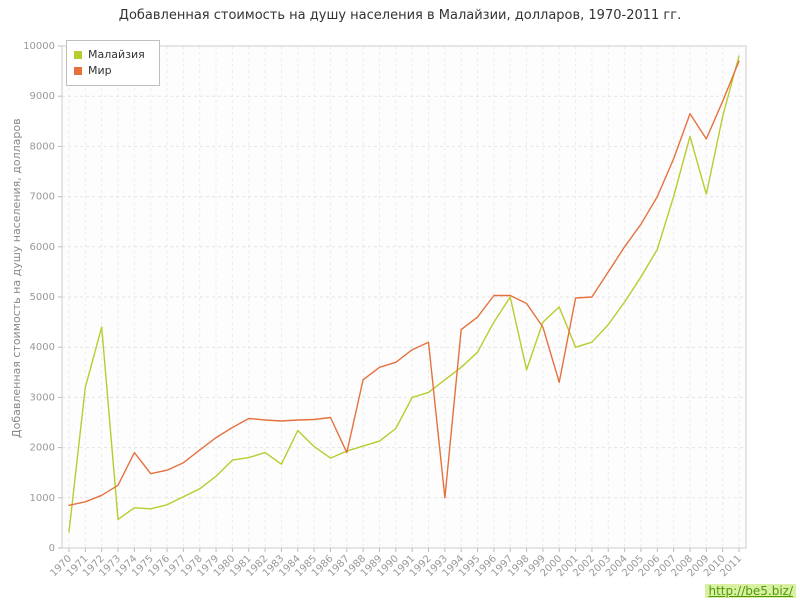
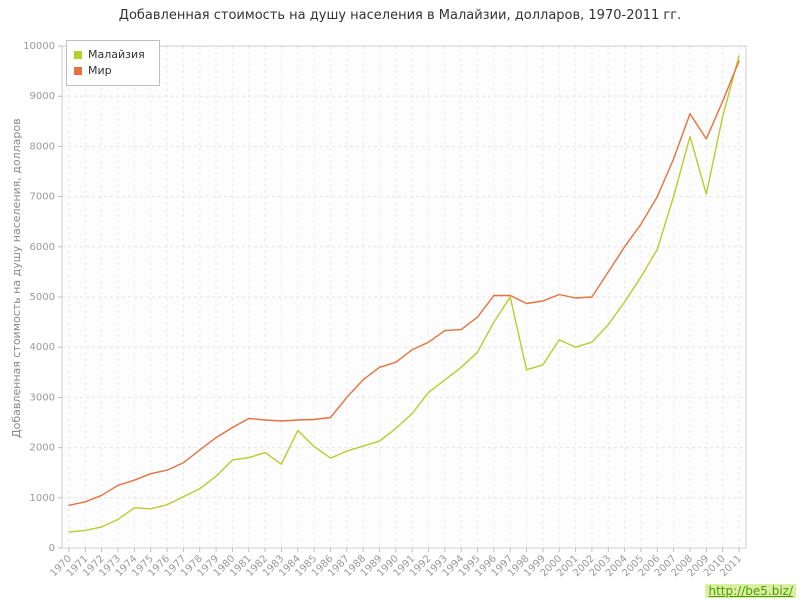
Малайзия/1971: 3200 -> 400
Малайзия/1972: 4400 -> 400
Мир/1974: 1900 -> 1400
Мир/1987: 1900 -> 3000
Малайзия/1991: 3000 -> 2700
Мир/1993: 1000 -> 4300
Малайзия/1999: 4500 -> 3600
Мир/1999: 4400 -> 4900
Малайзия/2000: 4800 -> 4200
Мир/2000: 3300 -> 5000
